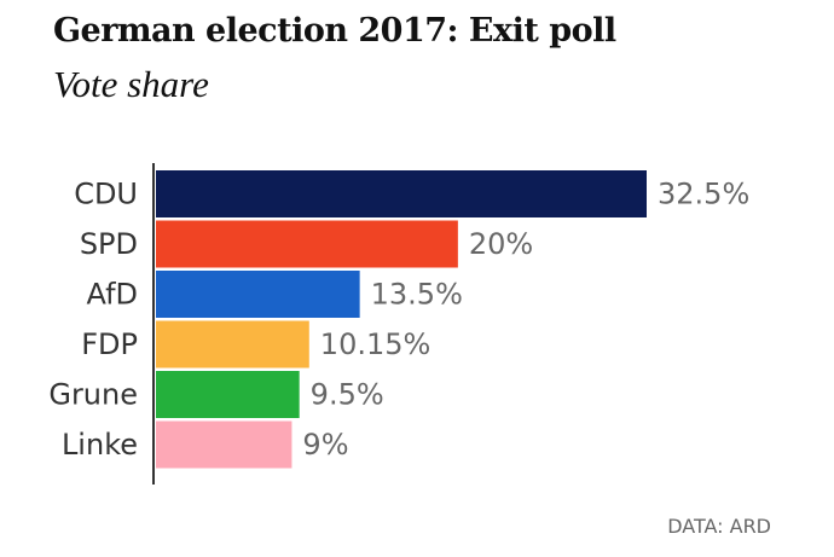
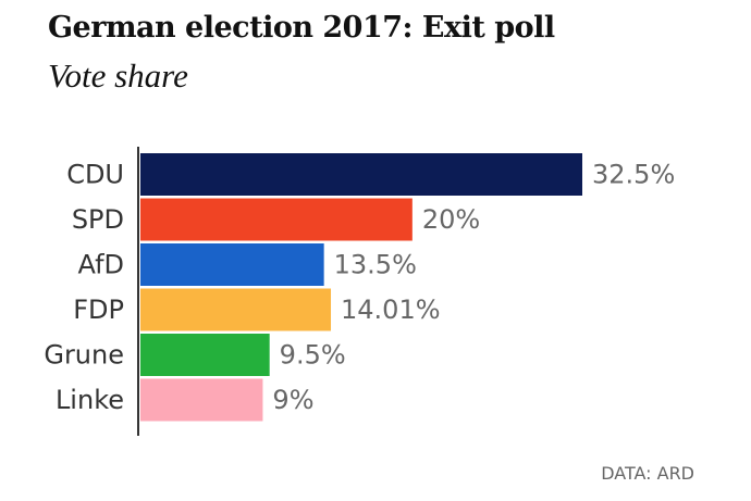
FDP: 10.15% -> 14.01%
